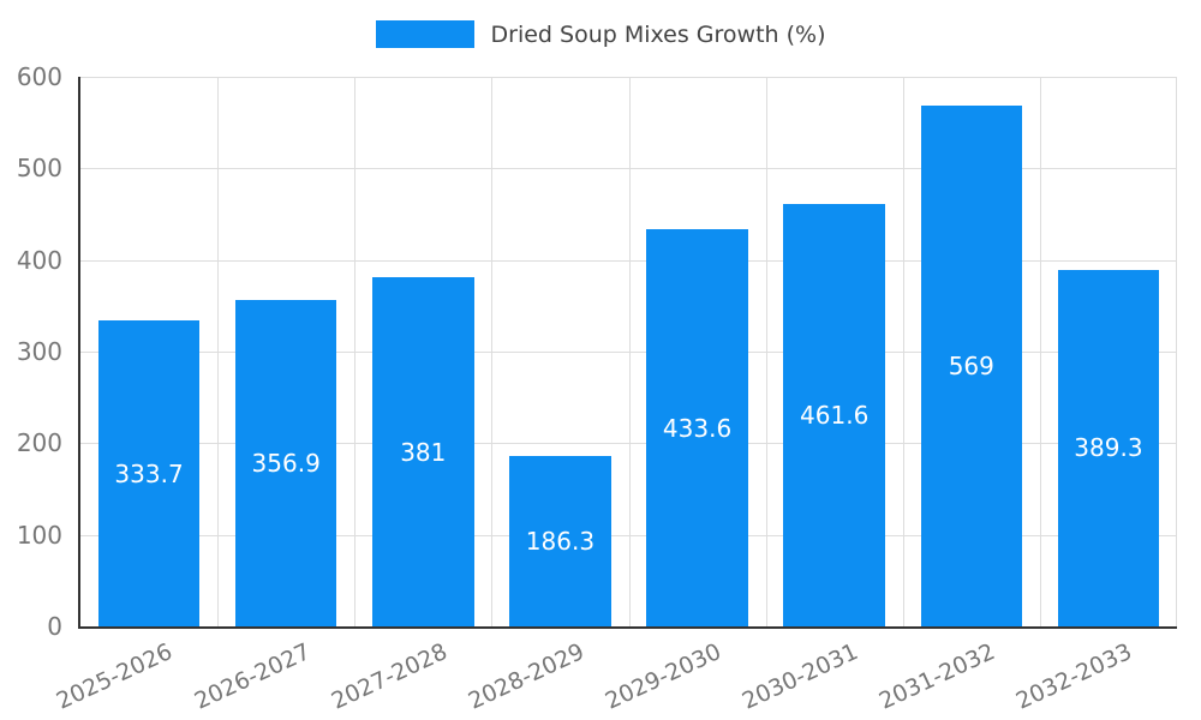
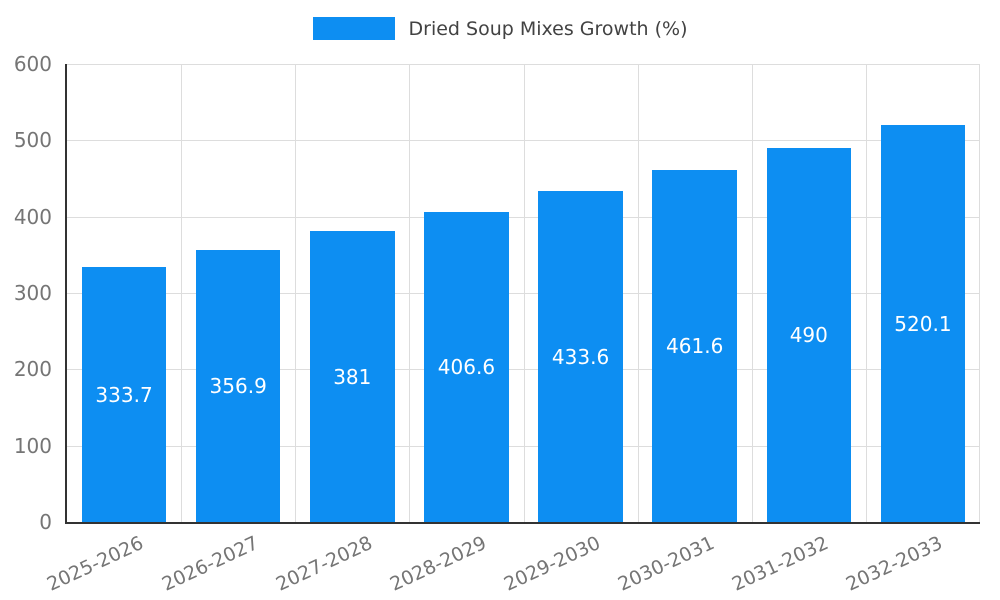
2028-2029: 186.3 -> 406.6
2031-2032: 569 -> 490
2032-2033: 389.3 -> 520.1
